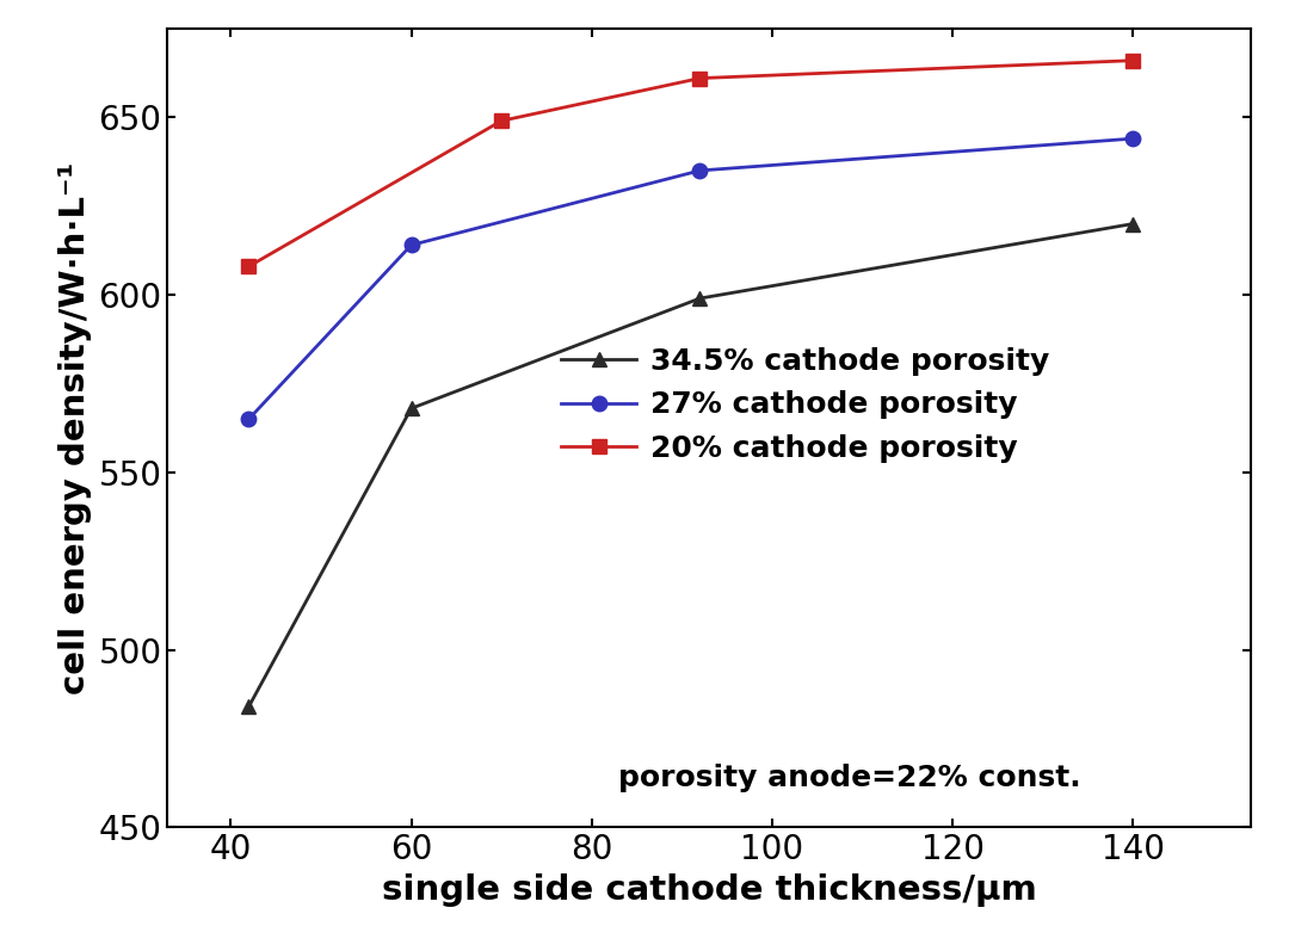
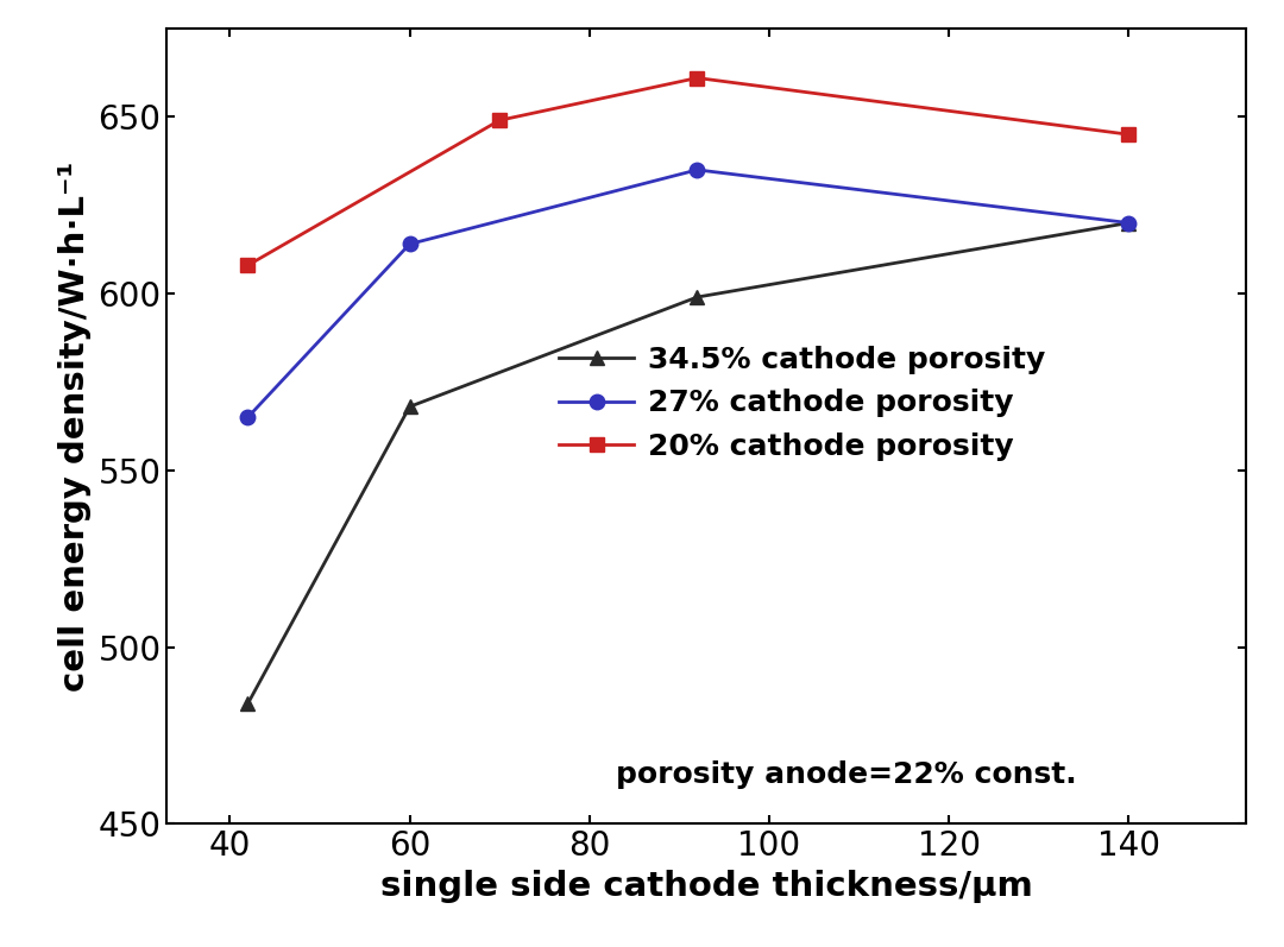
27% cathode porosity/140: 644 -> 620
20% cathode porosity/140: 666 -> 645
